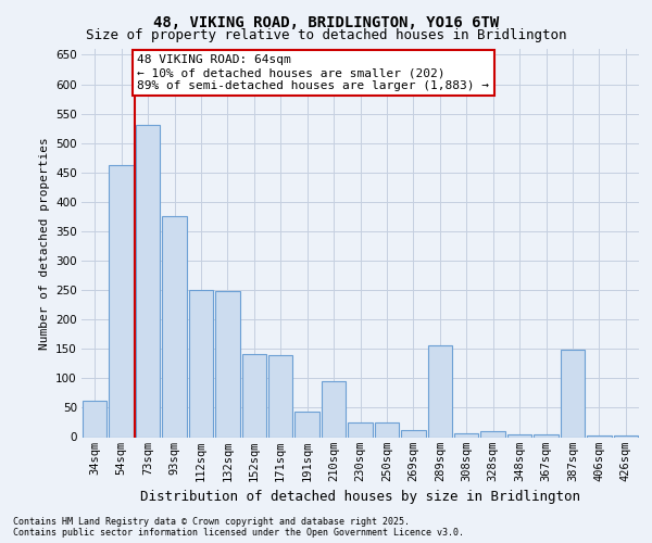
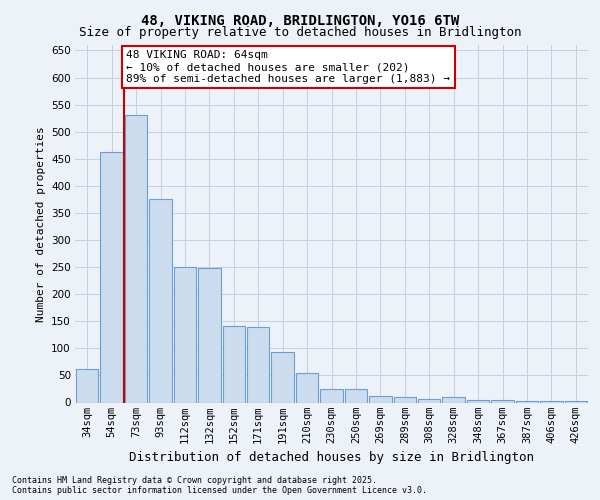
191sqm: 44 -> 93
210sqm: 96 -> 55
289sqm: 156 -> 11
387sqm: 148 -> 3
